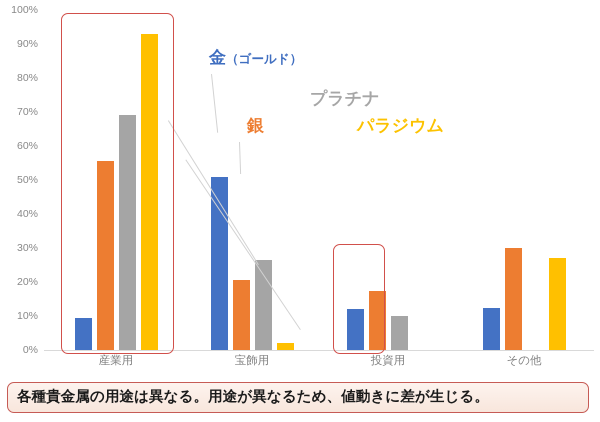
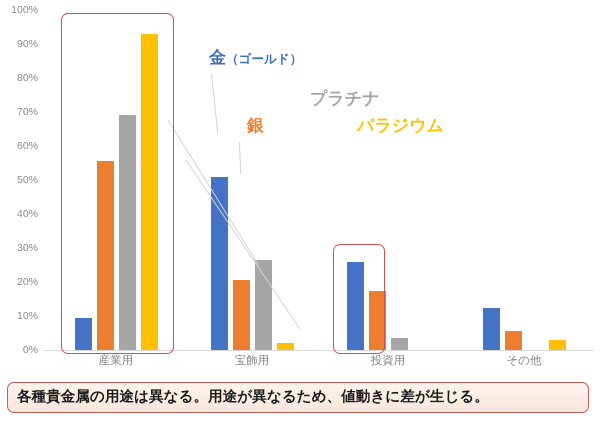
金（ゴールド）/投資用: 12% -> 26%
プラチナ/投資用: 10% -> 4%
銀/その他: 30% -> 6%
パラジウム/その他: 27% -> 3%
